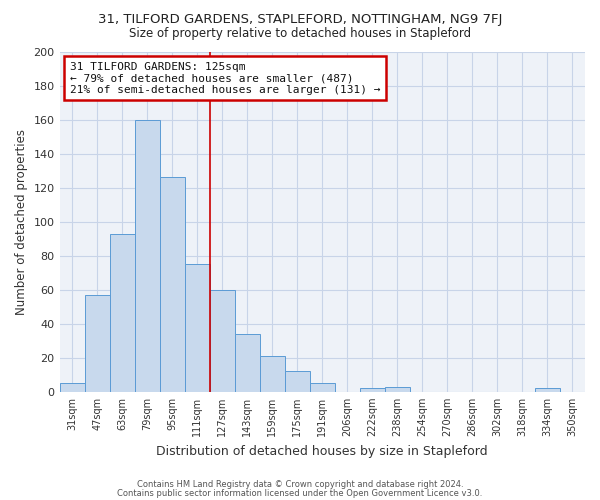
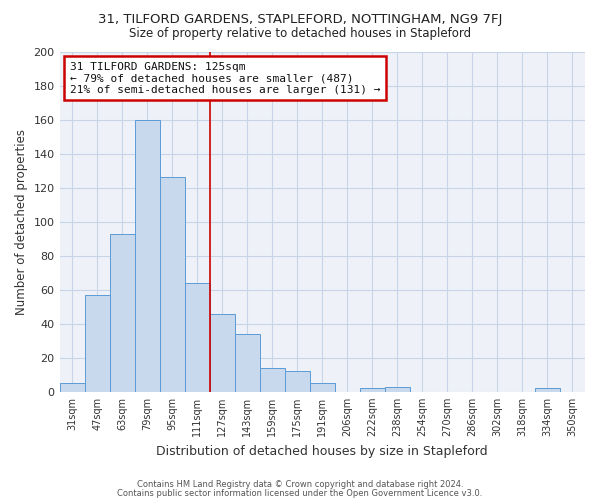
111sqm: 75 -> 64
127sqm: 60 -> 46
159sqm: 21 -> 14
